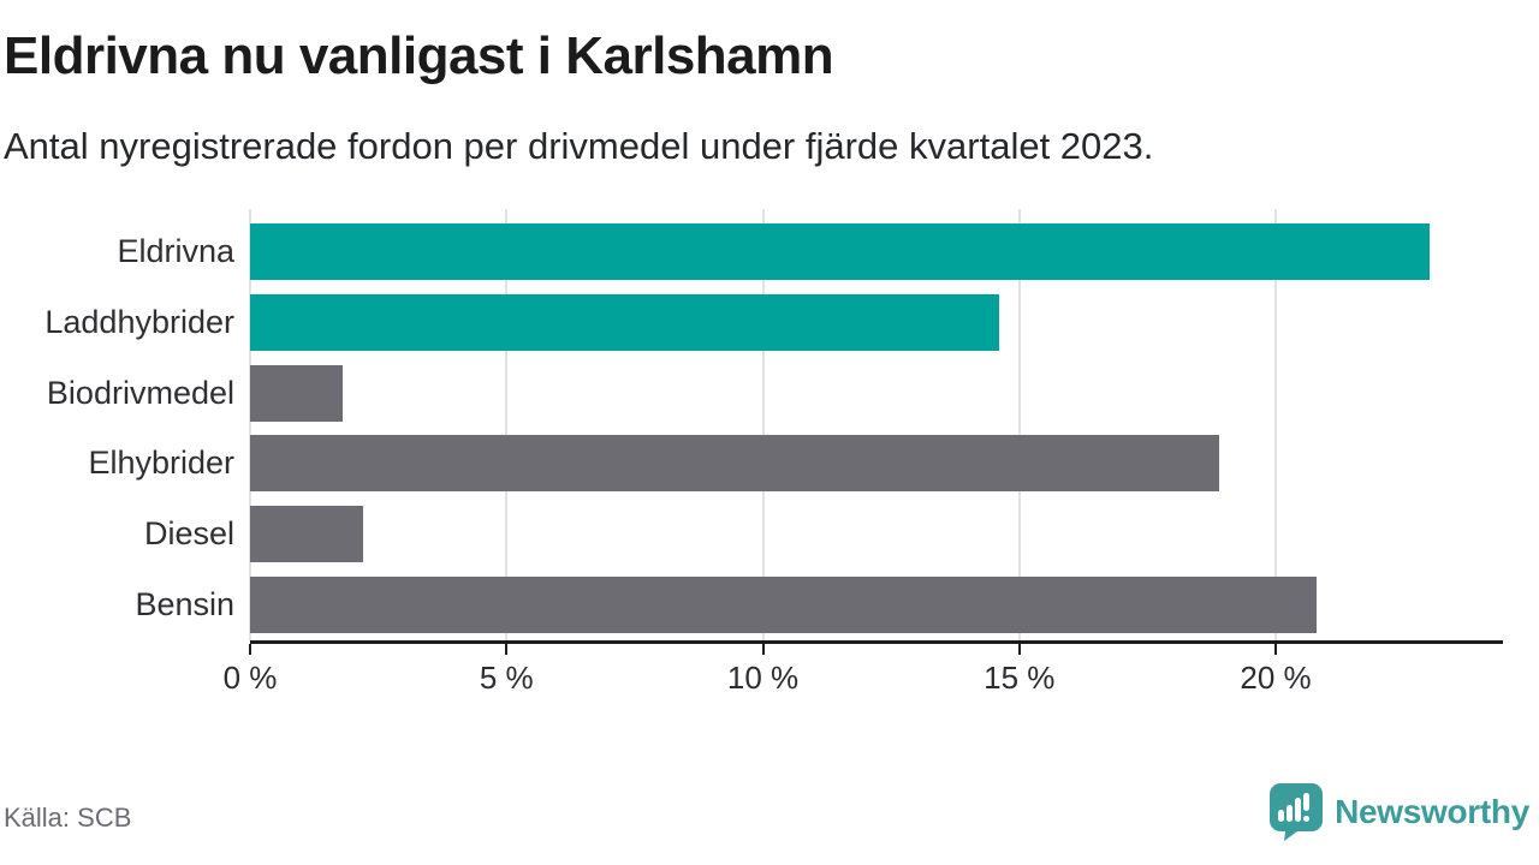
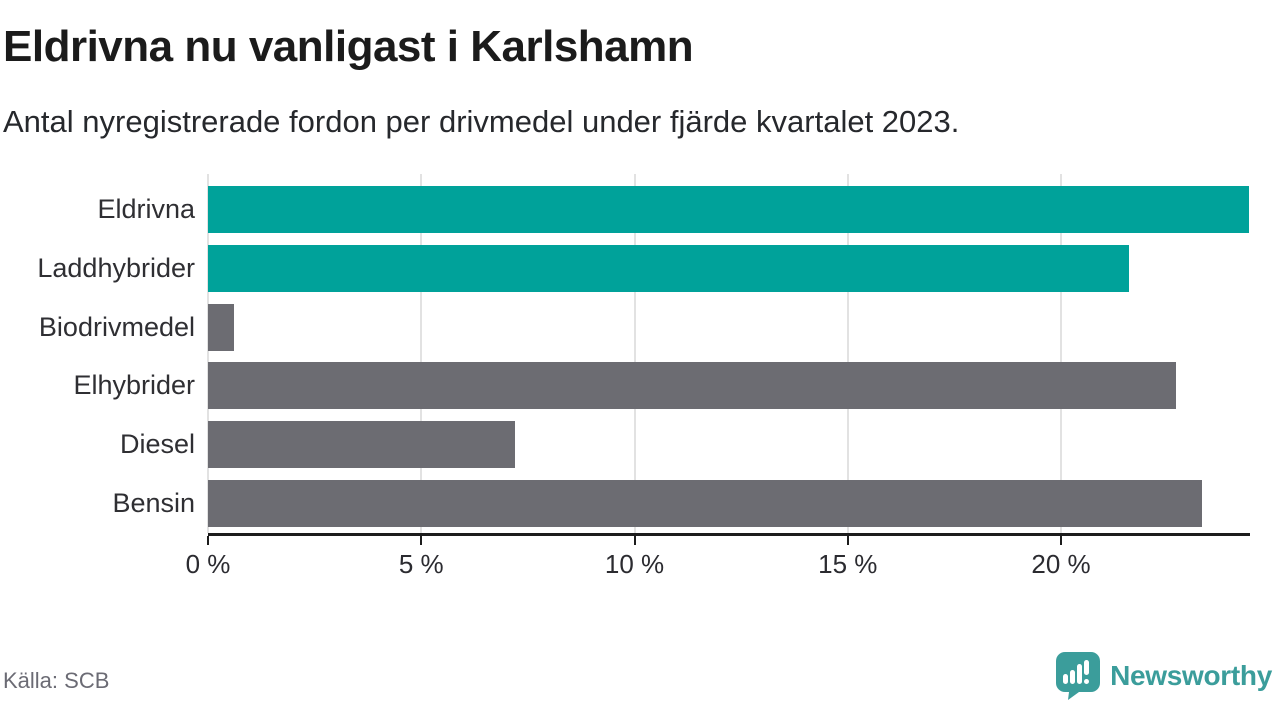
Eldrivna: 23.0% -> 24.4%
Laddhybrider: 14.6% -> 21.6%
Biodrivmedel: 1.8% -> 0.6%
Elhybrider: 18.9% -> 22.7%
Diesel: 2.2% -> 7.2%
Bensin: 20.8% -> 23.3%
